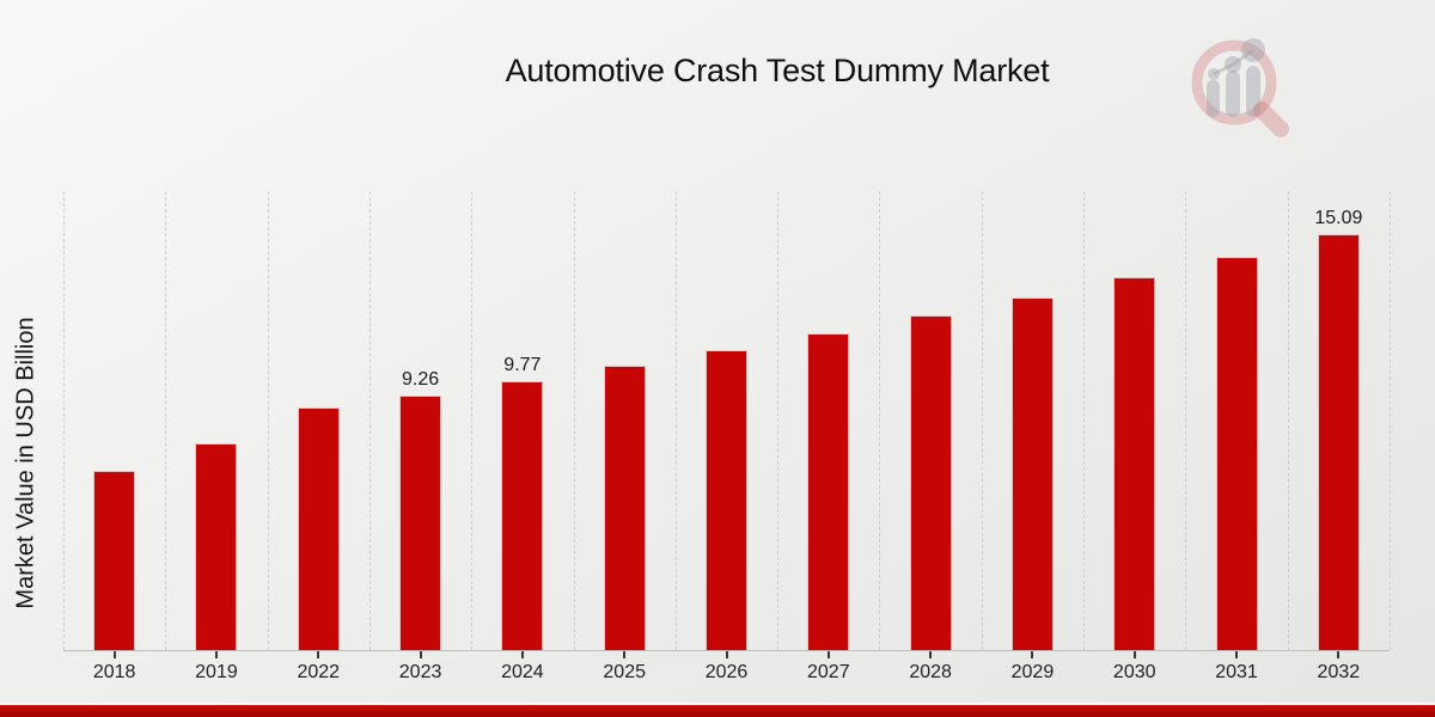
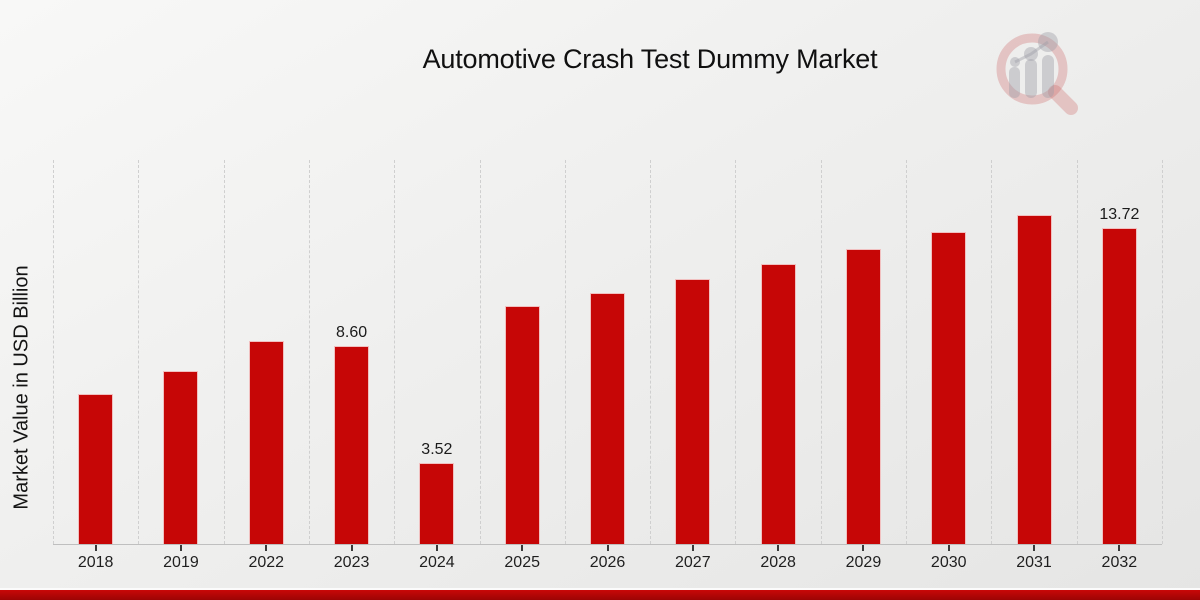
2023: 9.26 -> 8.60
2024: 9.77 -> 3.52
2032: 15.09 -> 13.72
